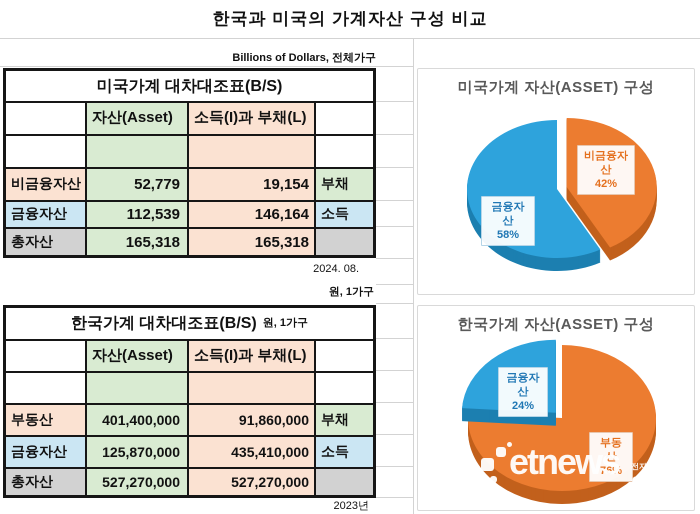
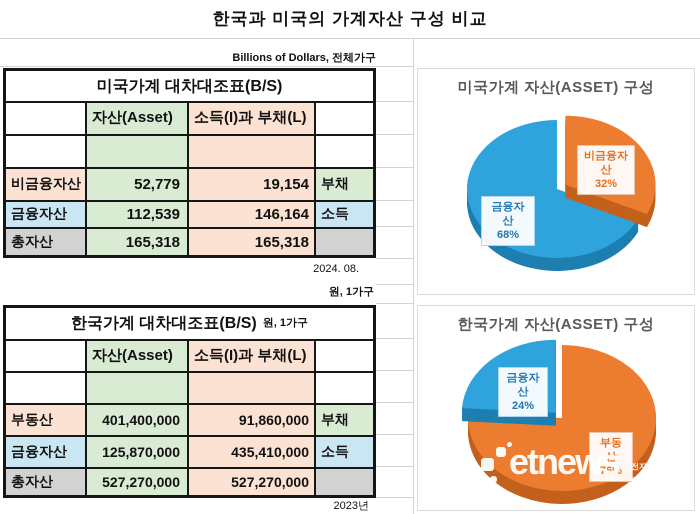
미국가계 자산(ASSET) 구성/비금융자산: 42% -> 32%
미국가계 자산(ASSET) 구성/금융자산: 58% -> 68%
